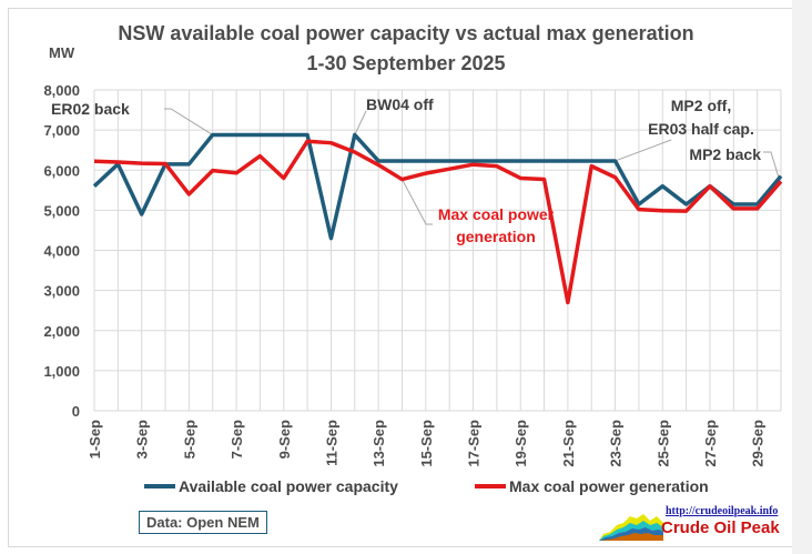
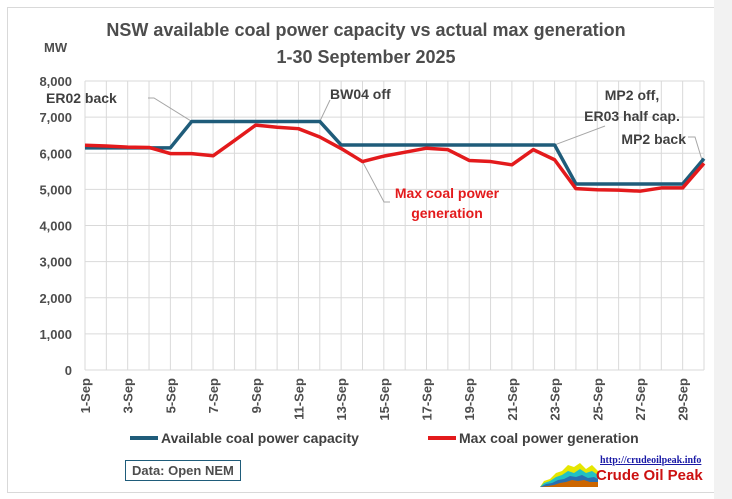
Available coal power capacity/1-Sep: 5600 -> 6200
Available coal power capacity/3-Sep: 4900 -> 6200
Max coal power generation/5-Sep: 5400 -> 6000
Max coal power generation/9-Sep: 5800 -> 6800
Available coal power capacity/11-Sep: 4300 -> 6900
Max coal power generation/21-Sep: 2700 -> 5700
Available coal power capacity/25-Sep: 5600 -> 5200
Available coal power capacity/27-Sep: 5600 -> 5200
Max coal power generation/27-Sep: 5600 -> 5000
